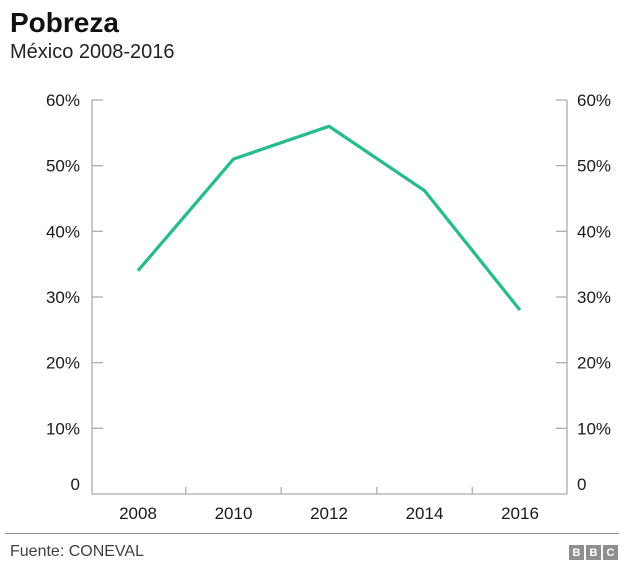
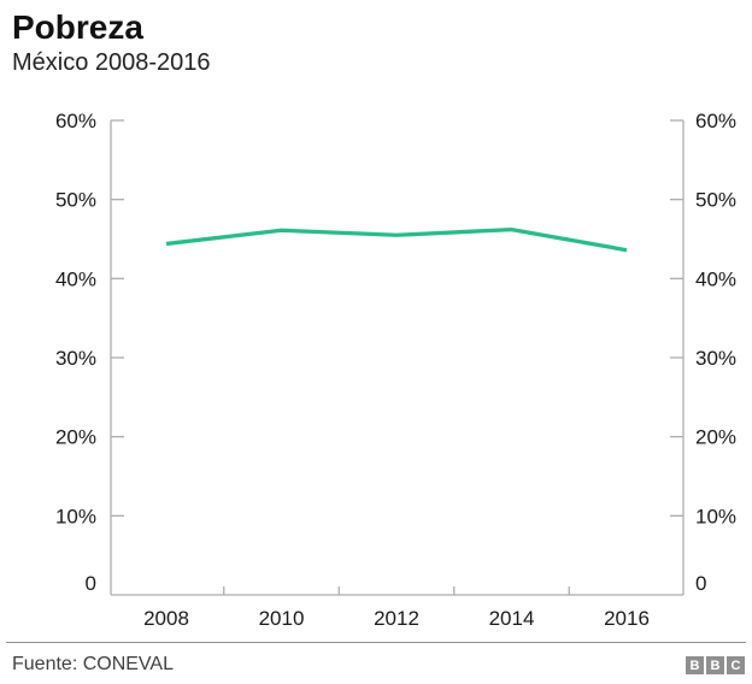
2008: 34% -> 44%
2010: 51% -> 46%
2012: 56% -> 46%
2016: 28% -> 44%
